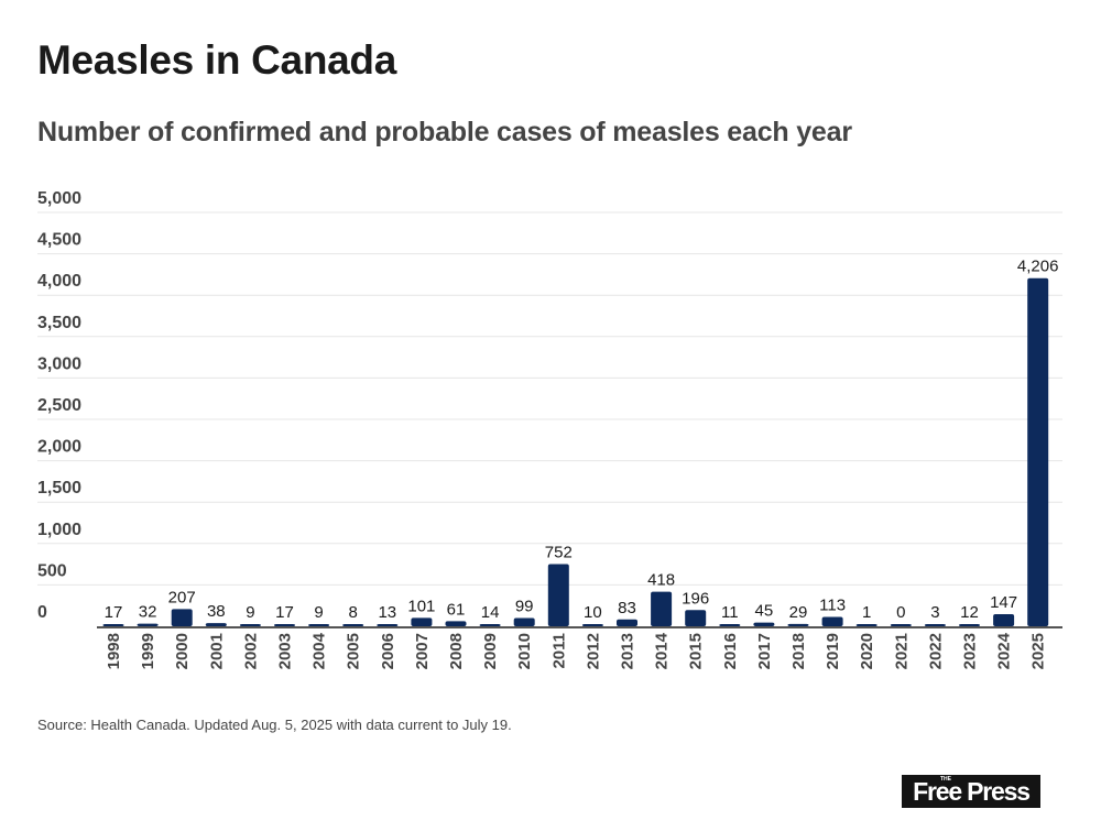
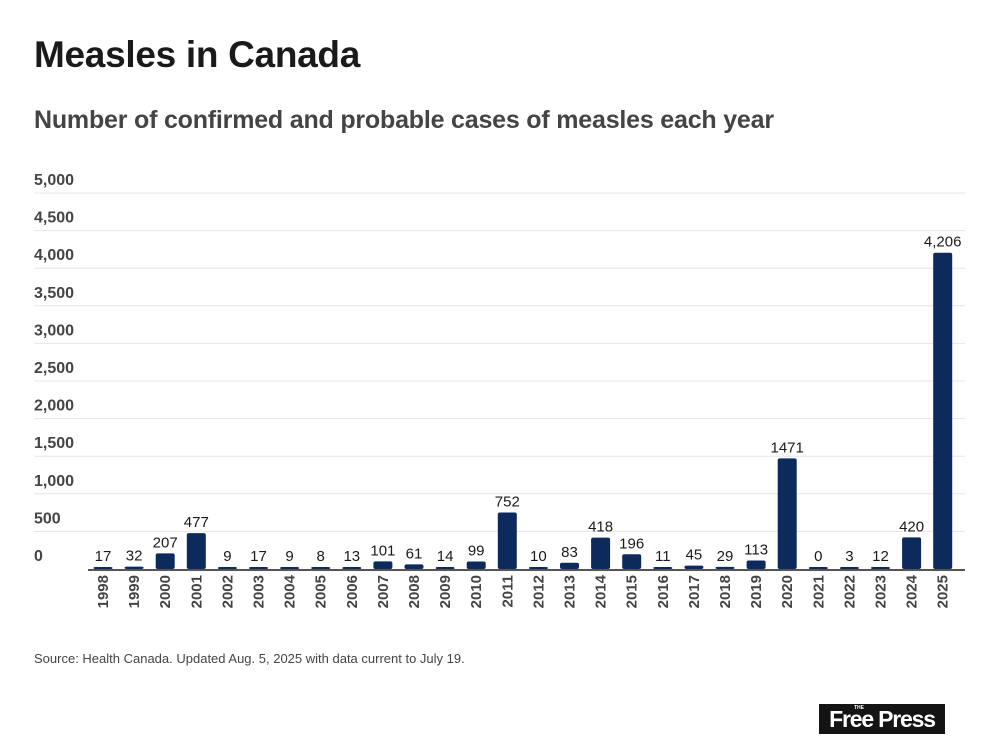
2001: 38 -> 477
2020: 1 -> 1471
2024: 147 -> 420
